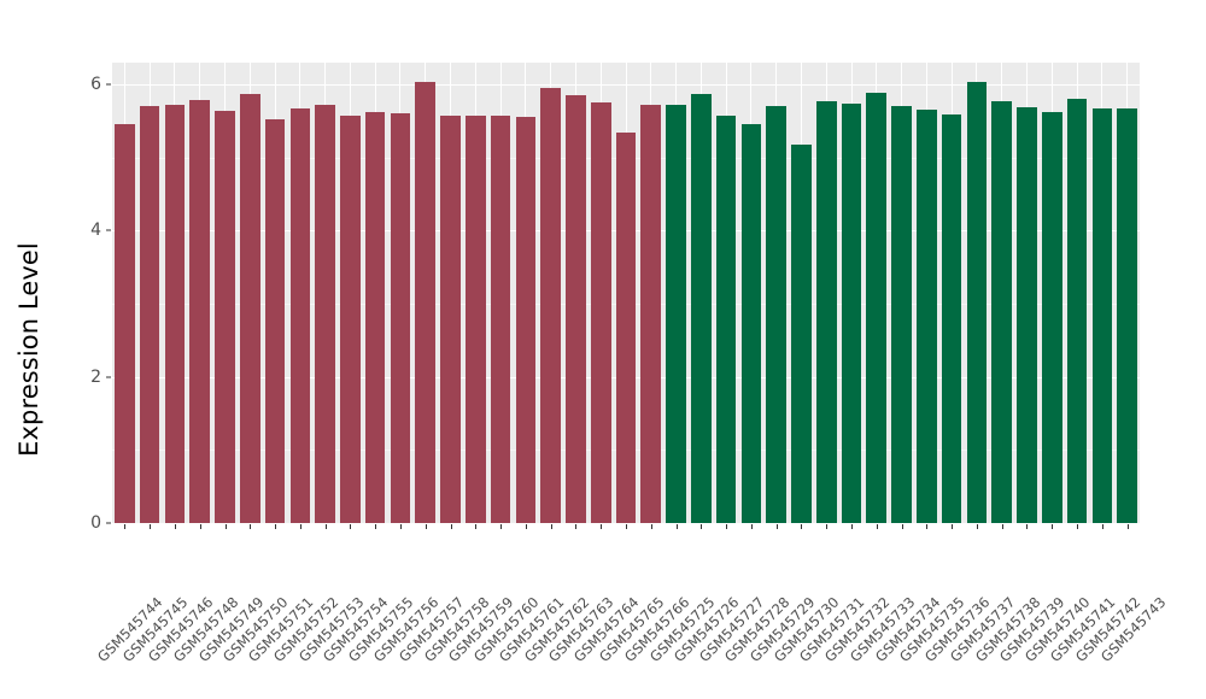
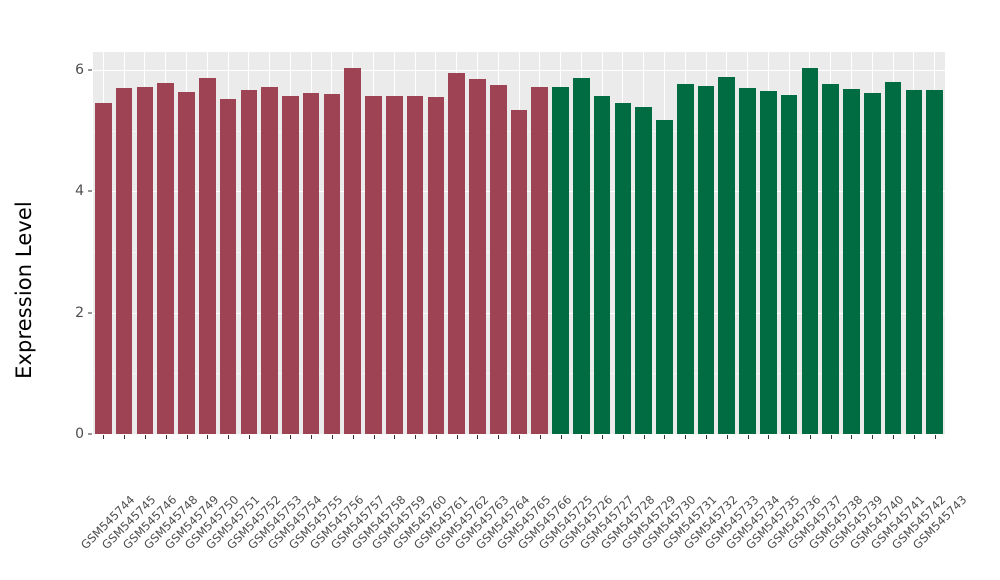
GSM545729: 5.7 -> 5.4
